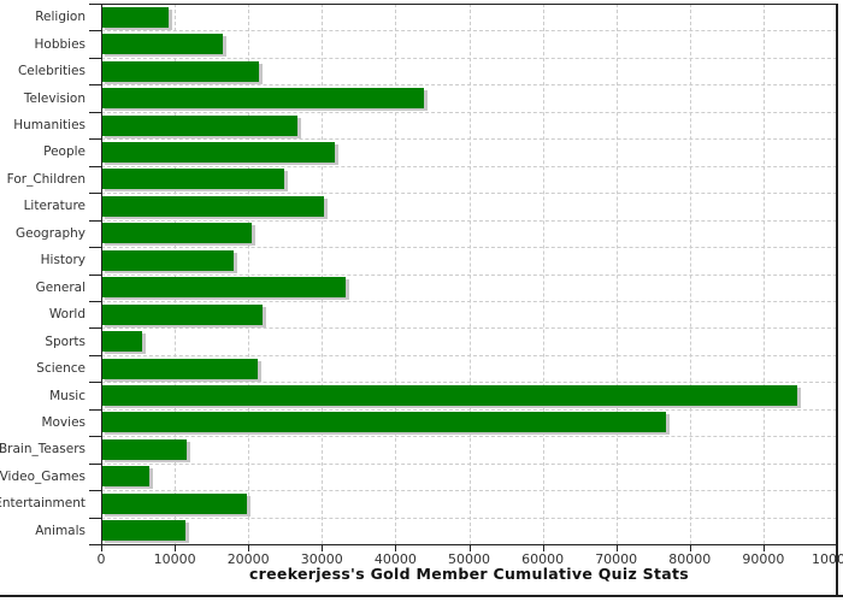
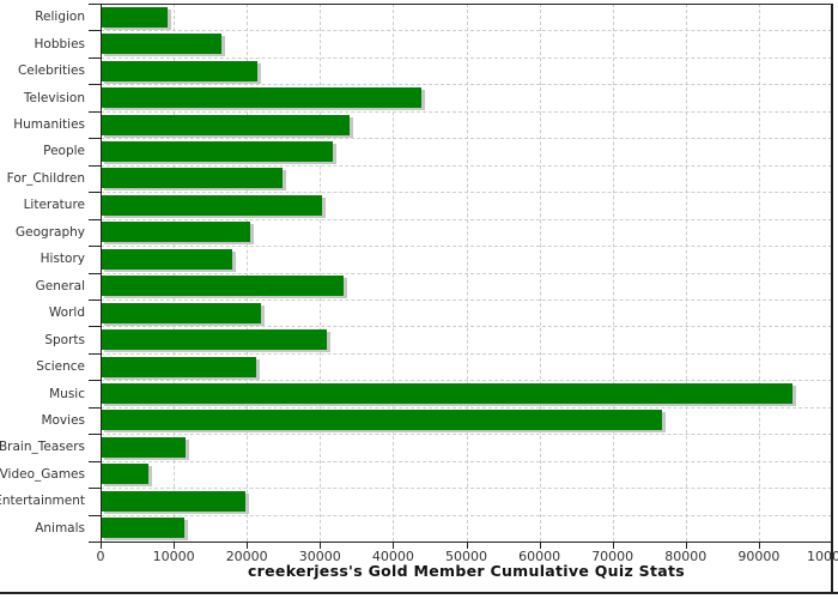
Humanities: 27000 -> 34000
Sports: 6000 -> 31000
